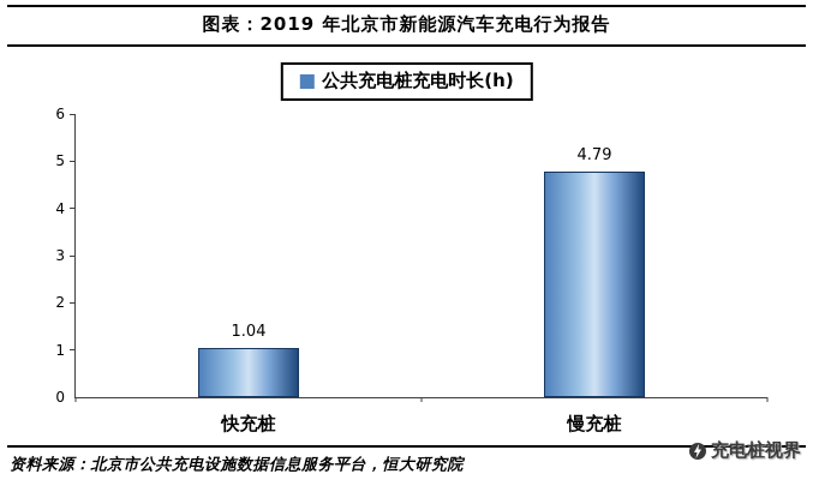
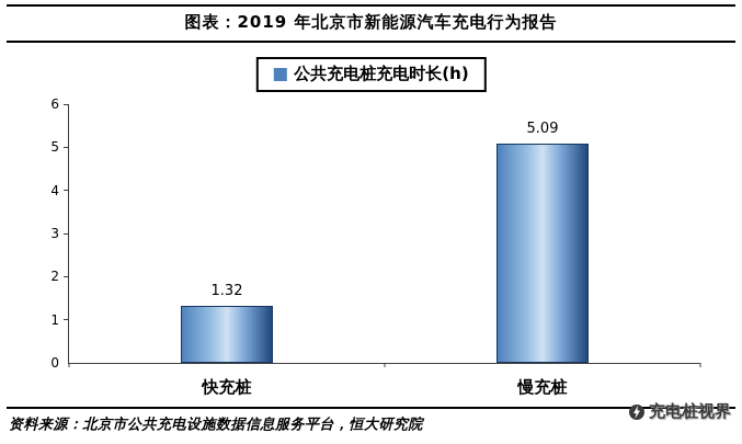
快充桩: 1.04 -> 1.32
慢充桩: 4.79 -> 5.09
